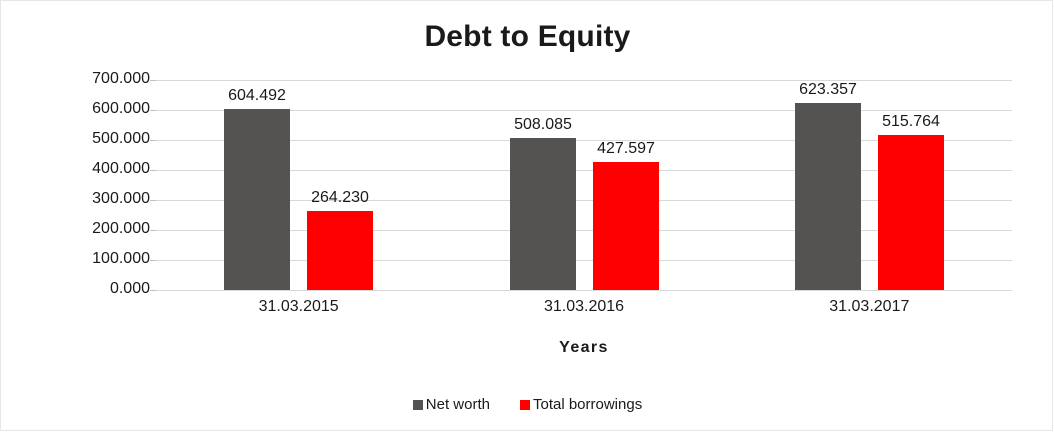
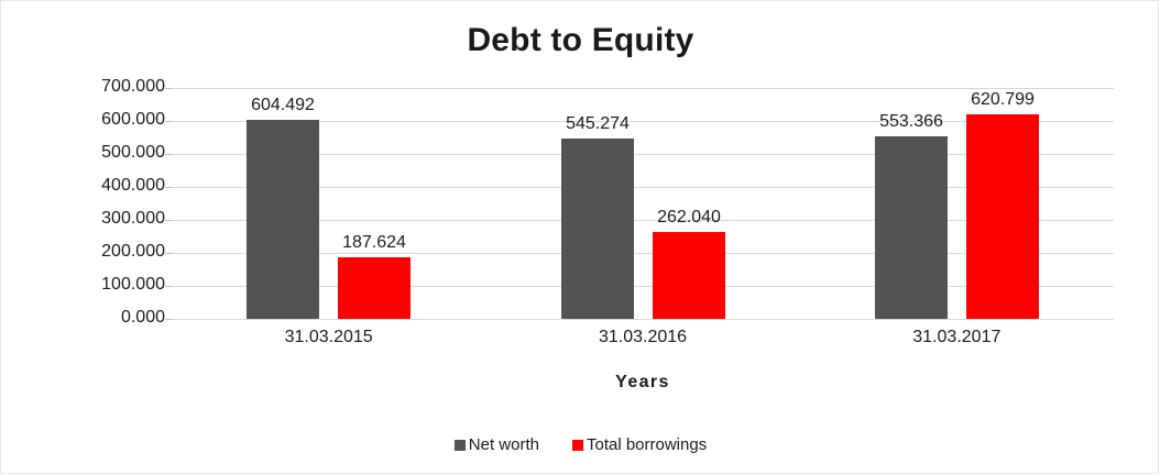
Total borrowings/31.03.2015: 264.230 -> 187.624
Net worth/31.03.2016: 508.085 -> 545.274
Total borrowings/31.03.2016: 427.597 -> 262.040
Net worth/31.03.2017: 623.357 -> 553.366
Total borrowings/31.03.2017: 515.764 -> 620.799
